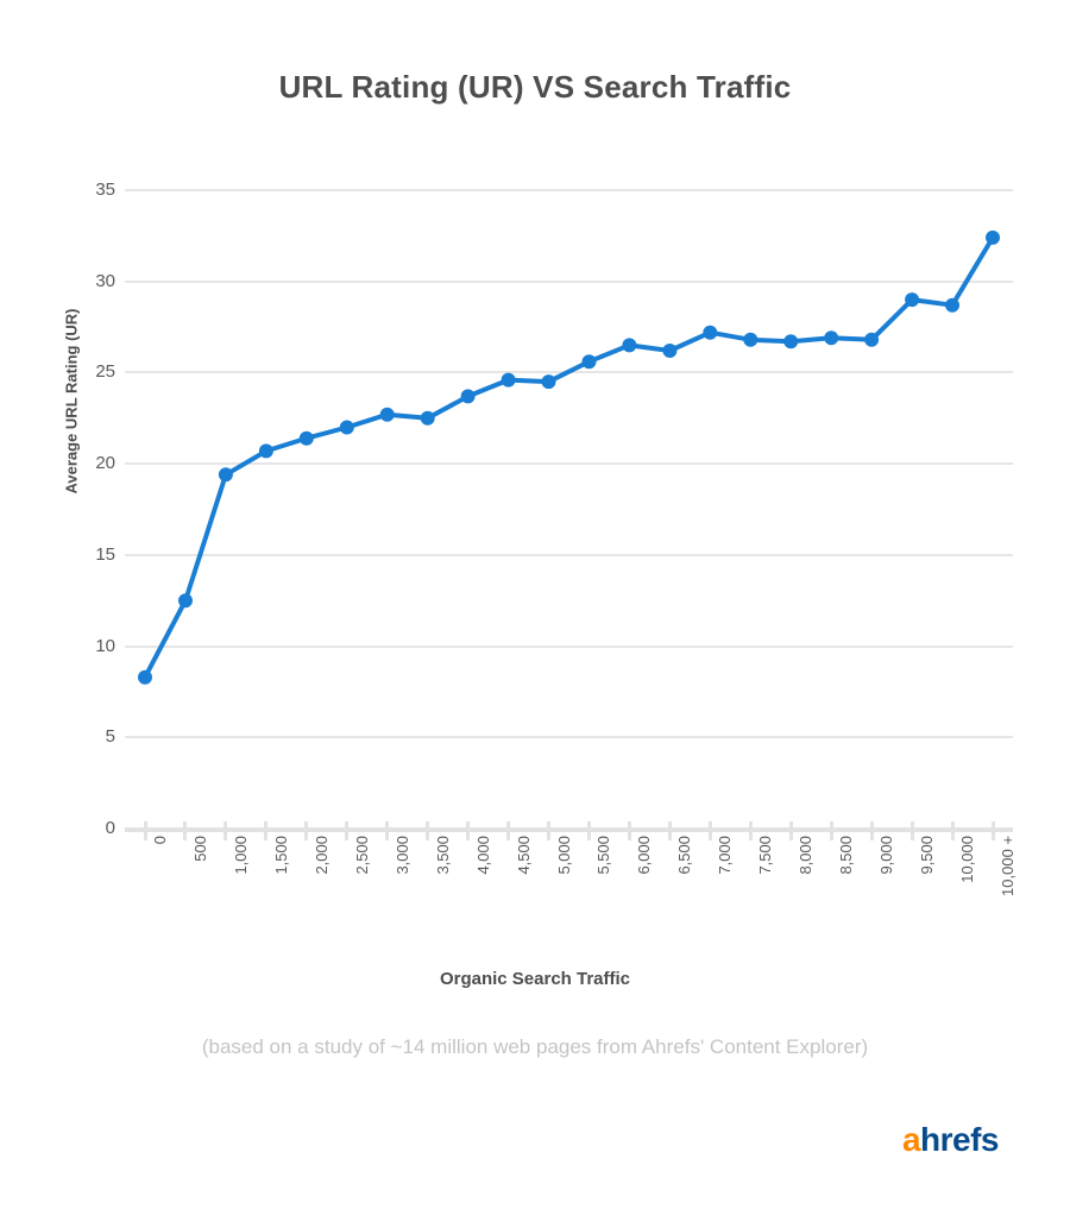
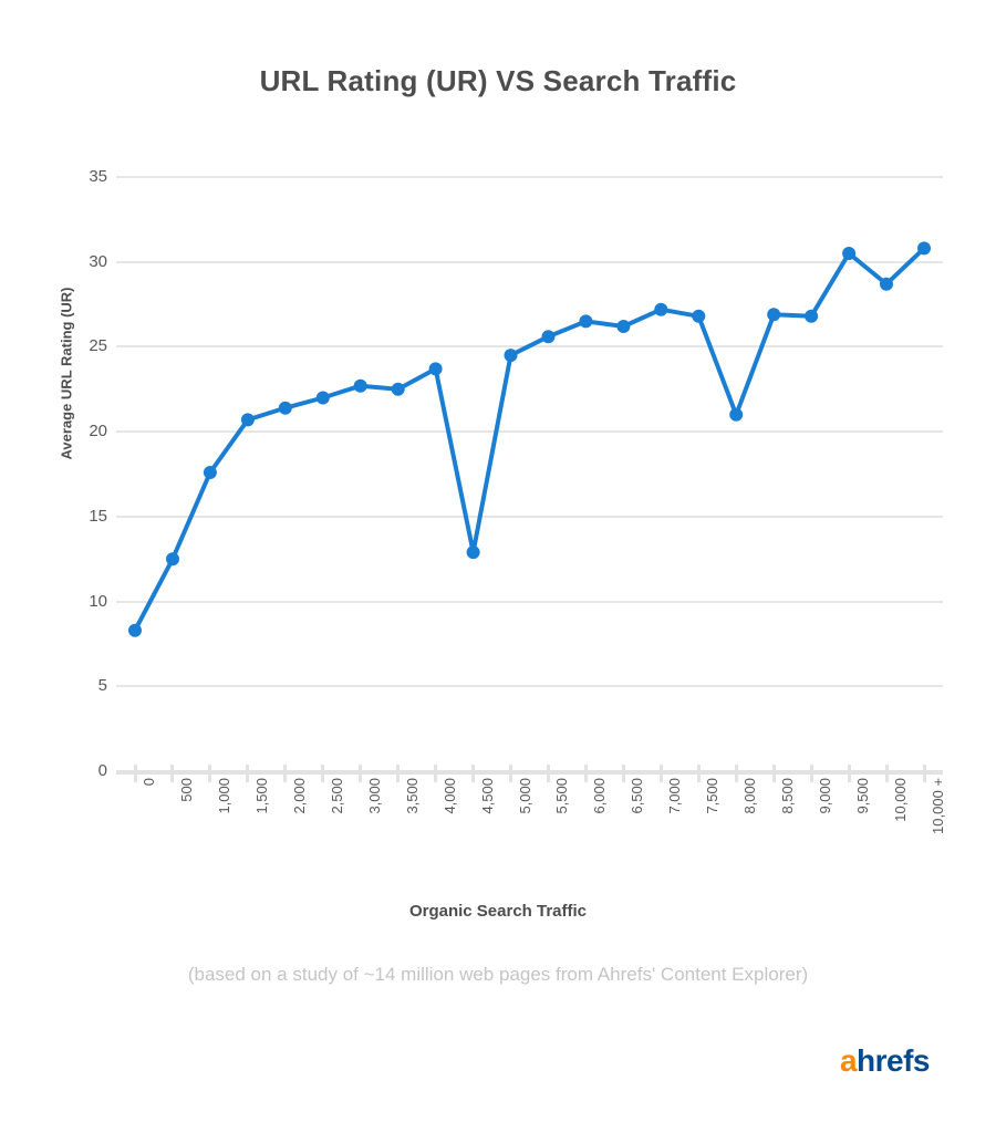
1,000: 19.4 -> 17.6
4,500: 24.6 -> 12.9
8,000: 26.7 -> 21.0
9,500: 29.0 -> 30.5
10,000 +: 32.4 -> 30.8
